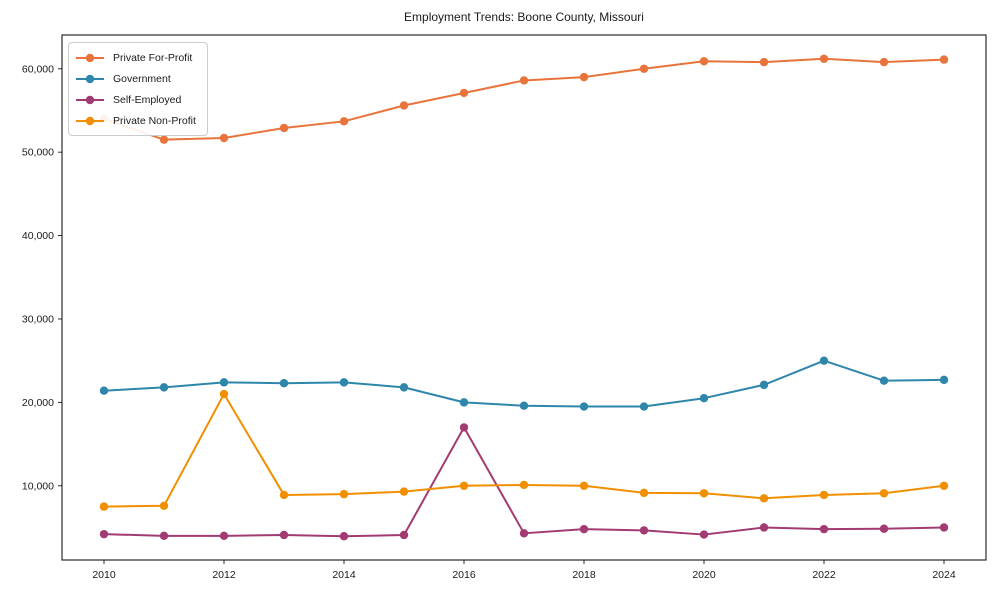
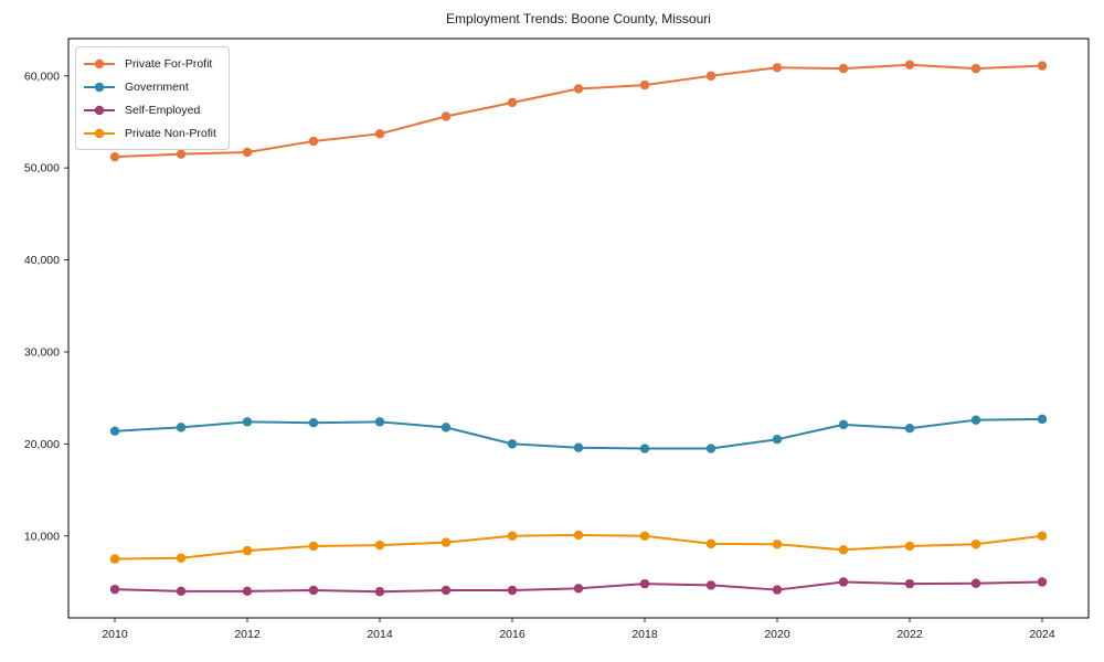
Private For-Profit/2010: 54000 -> 51000
Private Non-Profit/2012: 21000 -> 8000
Self-Employed/2016: 17000 -> 4000
Government/2022: 25000 -> 22000
